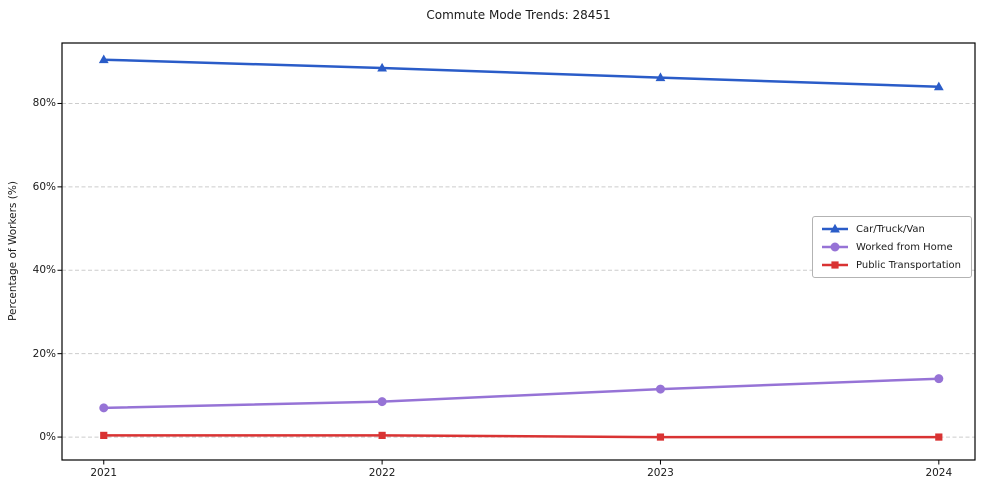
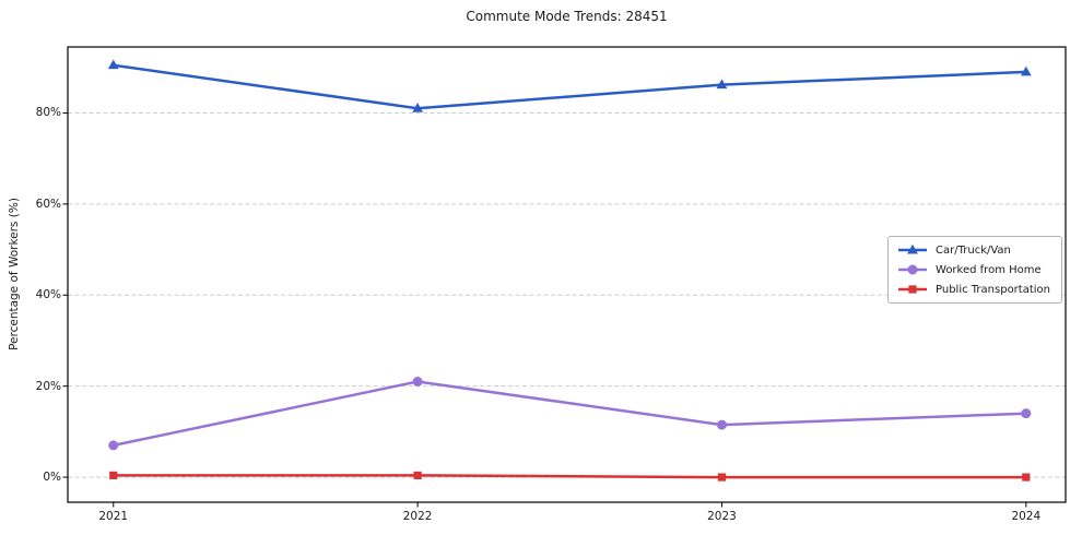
Car/Truck/Van/2022: 88% -> 81%
Worked from Home/2022: 8% -> 21%
Car/Truck/Van/2024: 84% -> 89%
